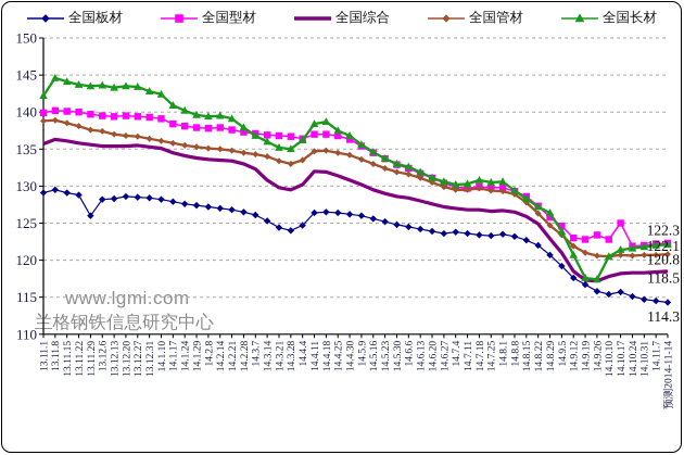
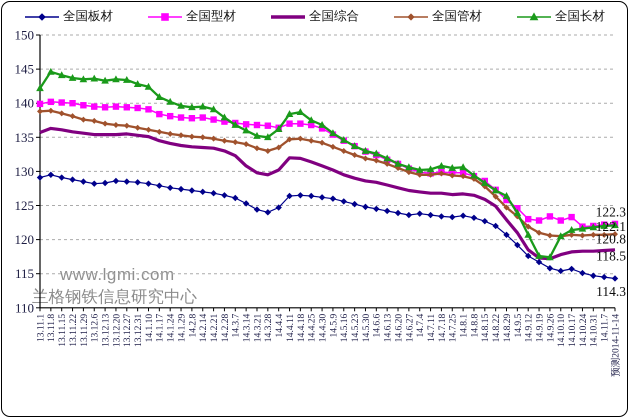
全国板材/13.11.29: 126 -> 128
全国型材/14.10.17: 125 -> 123
